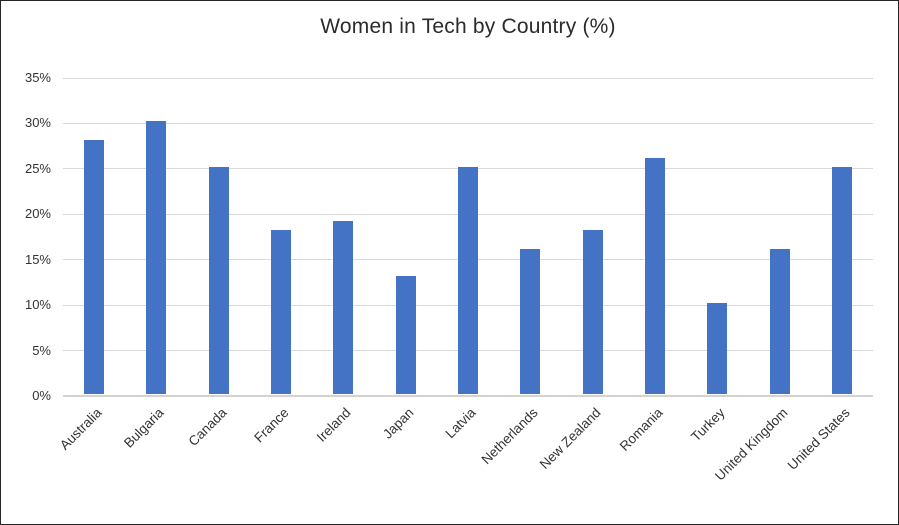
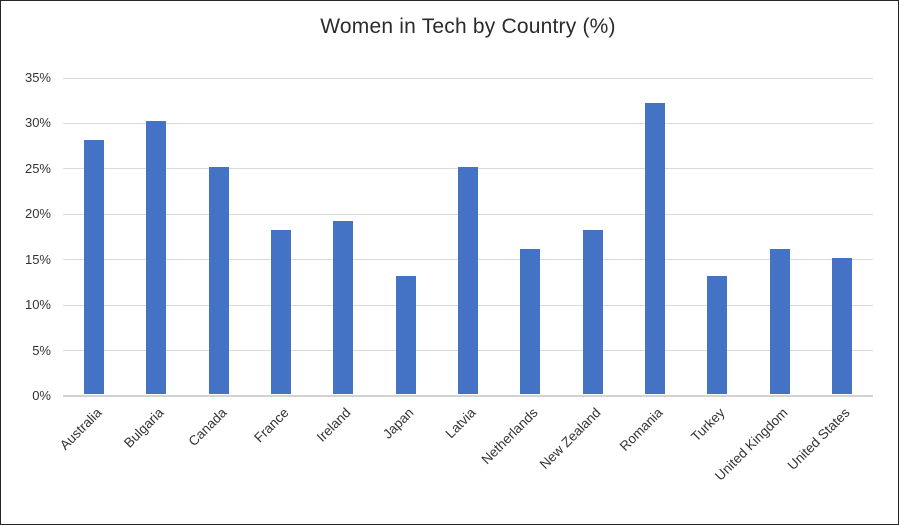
Romania: 26% -> 32%
Turkey: 10% -> 13%
United States: 25% -> 15%
